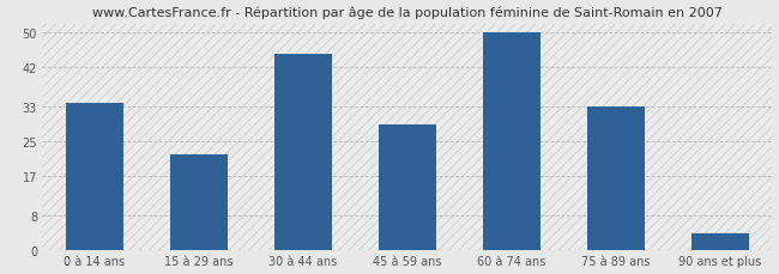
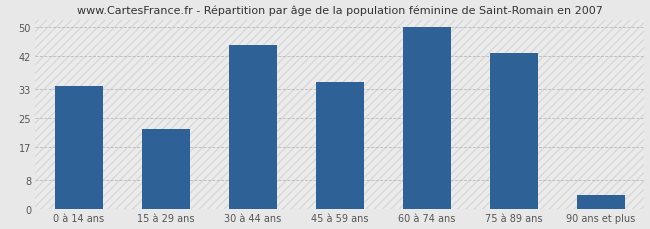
45 à 59 ans: 29 -> 35
75 à 89 ans: 33 -> 43
